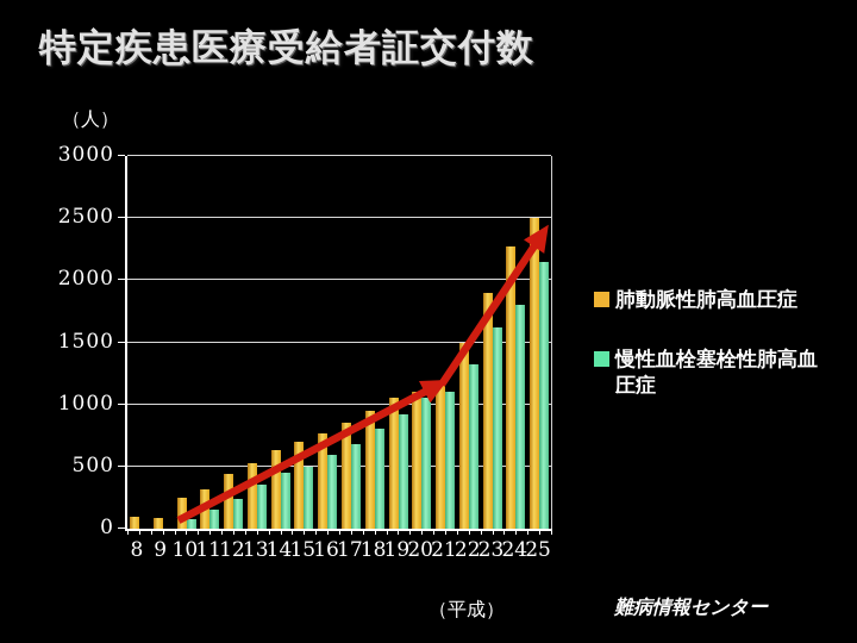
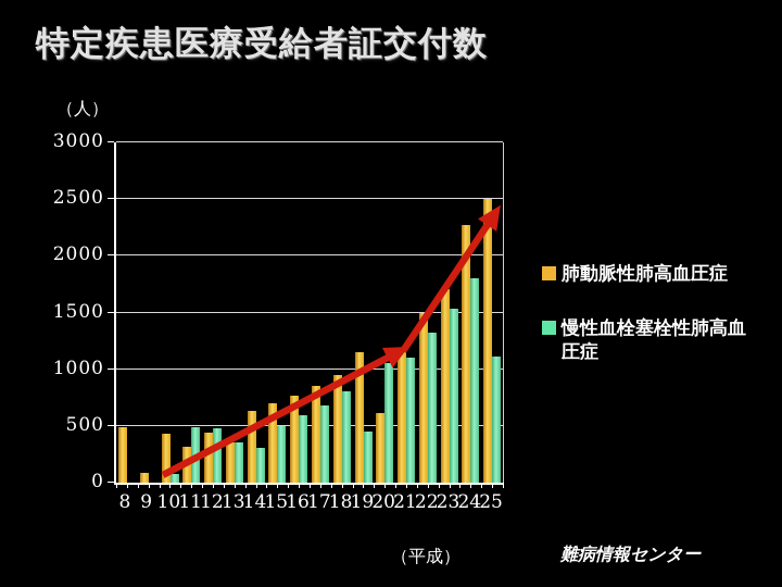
肺動脈性肺高血圧症/8: 100 -> 490
肺動脈性肺高血圧症/10: 250 -> 430
慢性血栓塞栓性肺高血圧症/11: 150 -> 490
慢性血栓塞栓性肺高血圧症/12: 240 -> 480
肺動脈性肺高血圧症/13: 530 -> 350
慢性血栓塞栓性肺高血圧症/14: 450 -> 310
肺動脈性肺高血圧症/19: 1050 -> 1150
慢性血栓塞栓性肺高血圧症/19: 920 -> 450
肺動脈性肺高血圧症/20: 1100 -> 610
肺動脈性肺高血圧症/23: 1900 -> 1710
慢性血栓塞栓性肺高血圧症/23: 1620 -> 1530
慢性血栓塞栓性肺高血圧症/25: 2150 -> 1110
